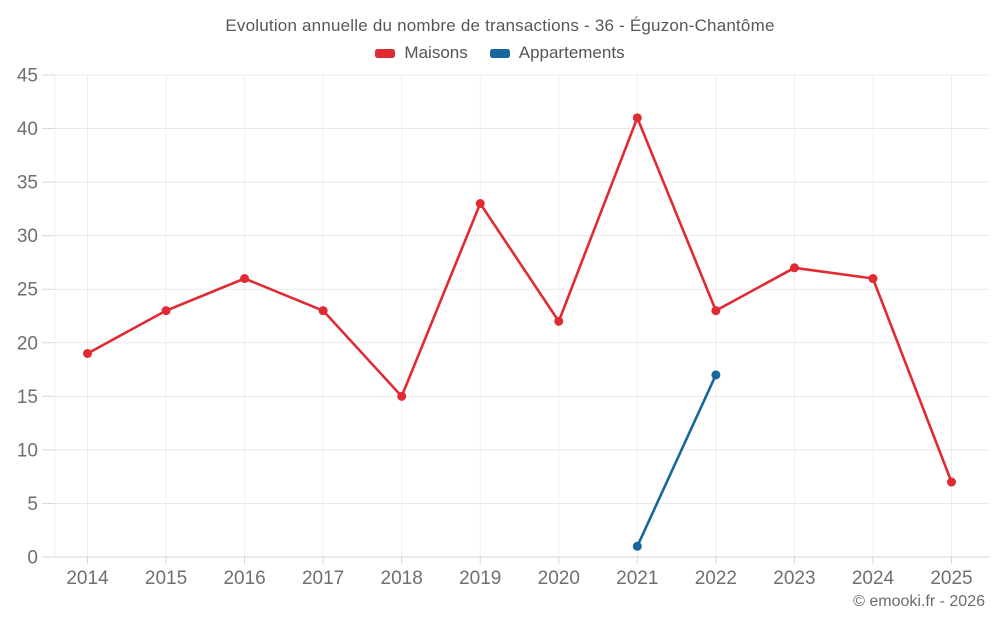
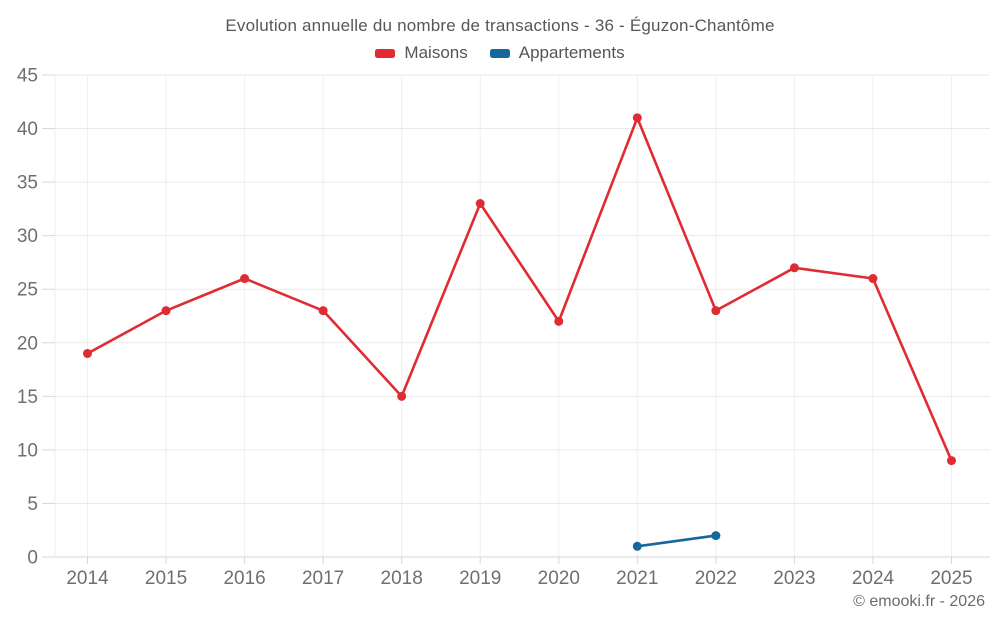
Appartements/2022: 17 -> 2
Maisons/2025: 7 -> 9
